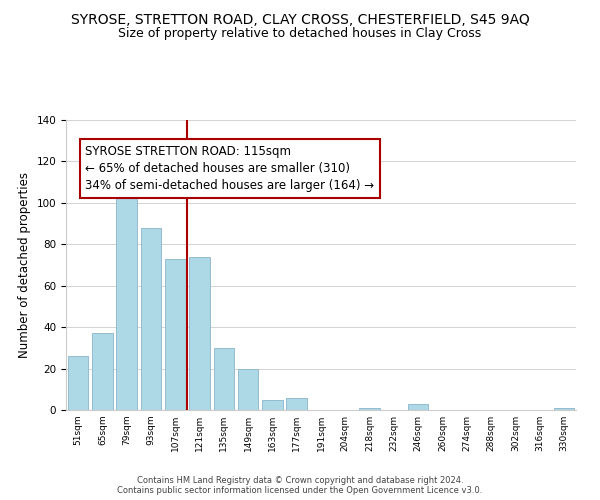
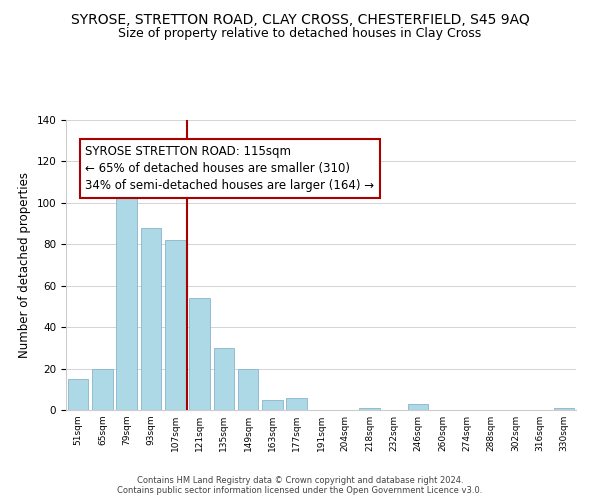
51sqm: 26 -> 15
65sqm: 37 -> 20
107sqm: 73 -> 82
121sqm: 74 -> 54
